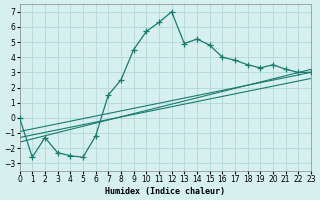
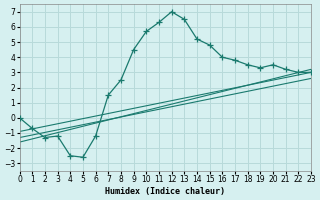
1: -2.6 -> -0.7
3: -2.3 -> -1.2
13: 4.9 -> 6.5
